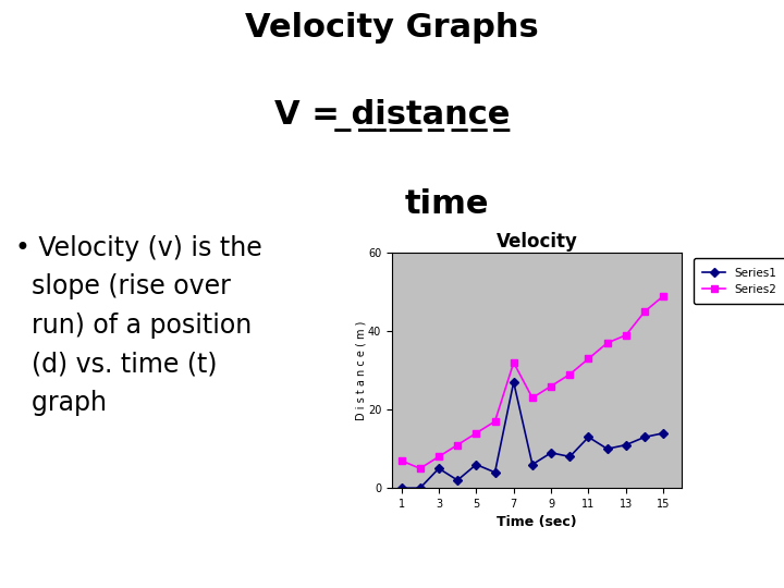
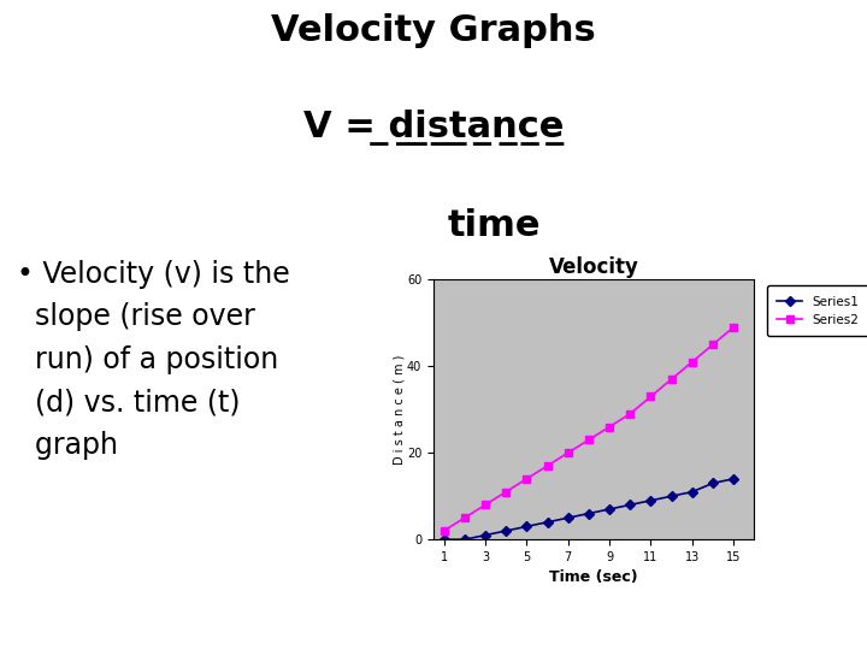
Series2/1: 7 -> 2
Series1/3: 5 -> 1
Series1/5: 6 -> 3
Series1/7: 27 -> 5
Series2/7: 32 -> 20
Series1/9: 9 -> 7
Series1/11: 13 -> 9
Series2/13: 39 -> 41
